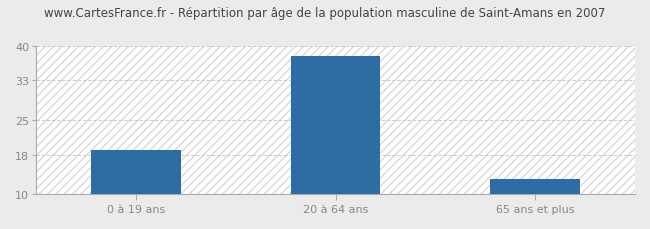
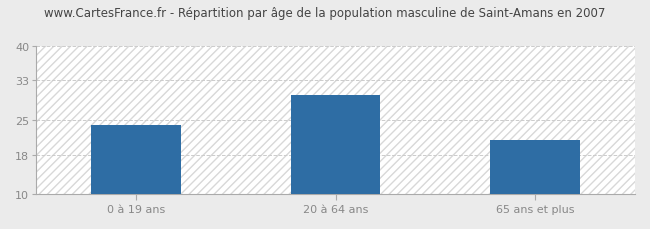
0 à 19 ans: 19 -> 24
20 à 64 ans: 38 -> 30
65 ans et plus: 13 -> 21
